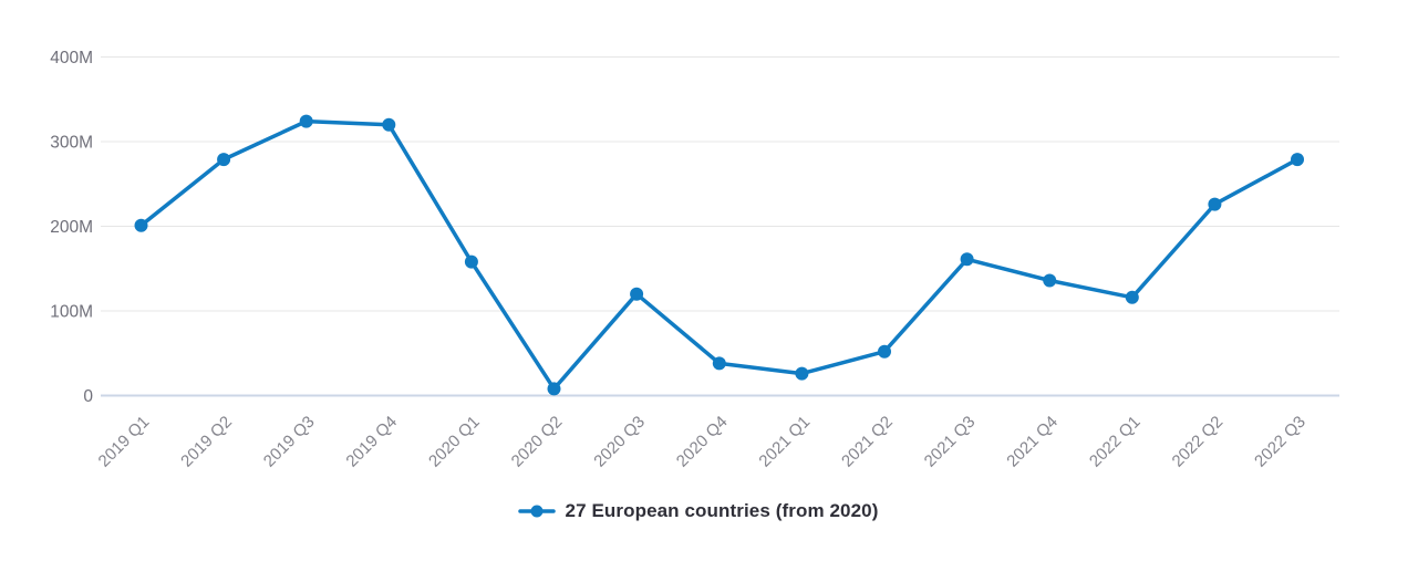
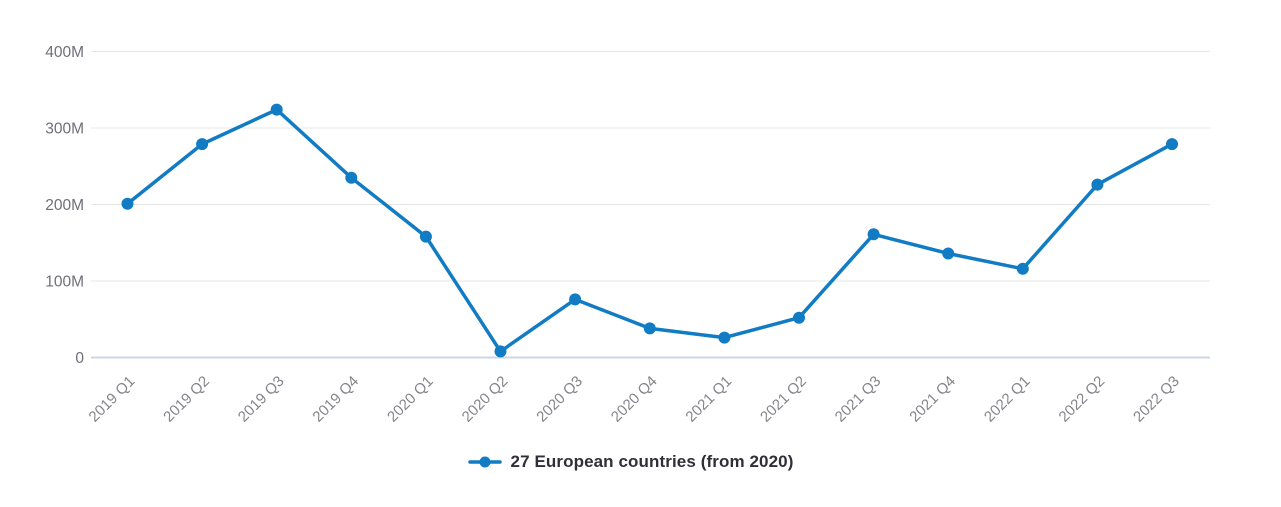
2019 Q4: 320M -> 240M
2020 Q3: 120M -> 80M
